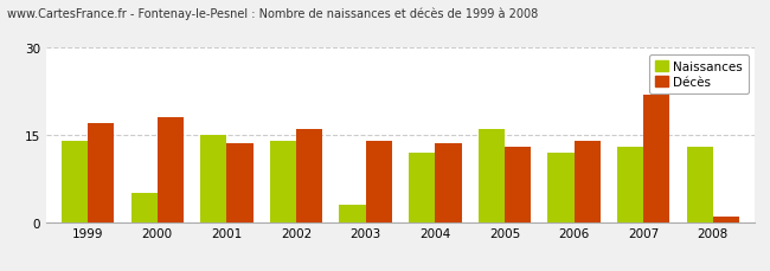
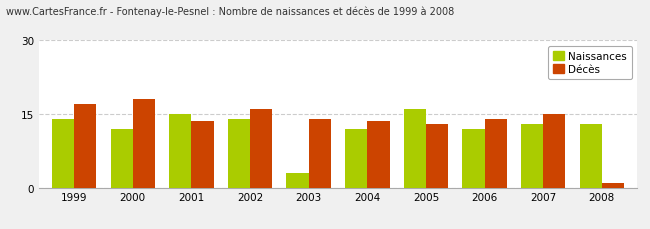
Naissances/2000: 5 -> 12
Décès/2007: 22.0 -> 15.0
